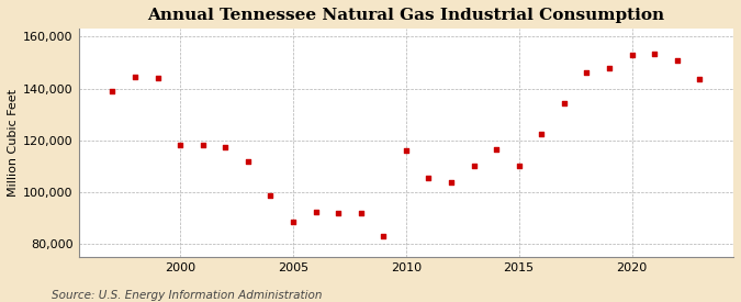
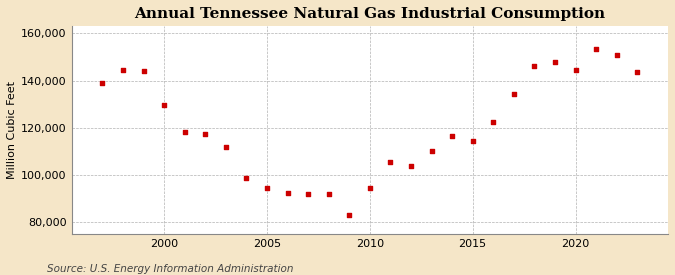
2000: 118,000 -> 129,500
2005: 88,500 -> 94,500
2010: 116,000 -> 94,500
2015: 110,000 -> 114,500
2020: 153,000 -> 144,500
